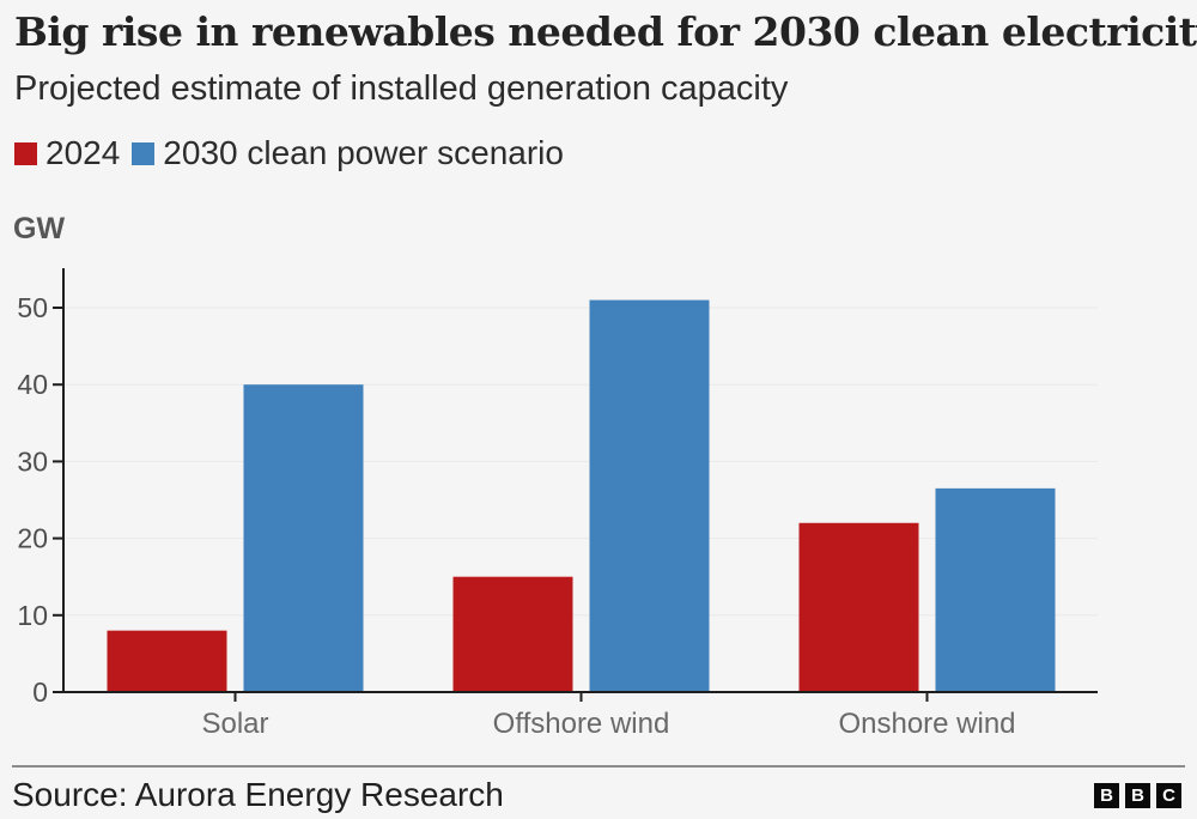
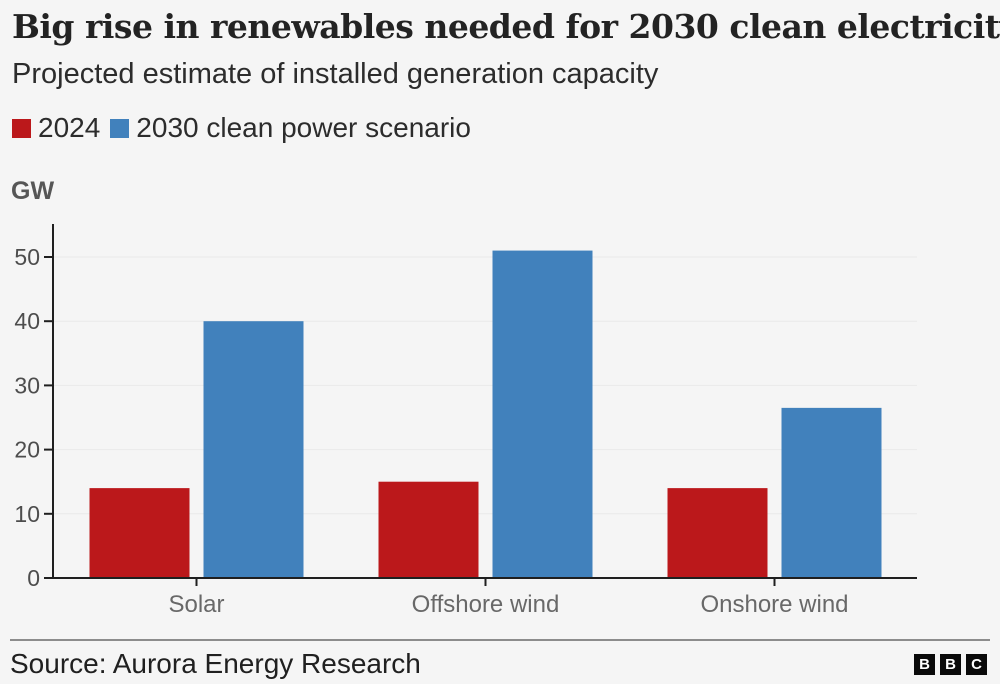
2024/Solar: 8 -> 14
2024/Onshore wind: 22 -> 14
